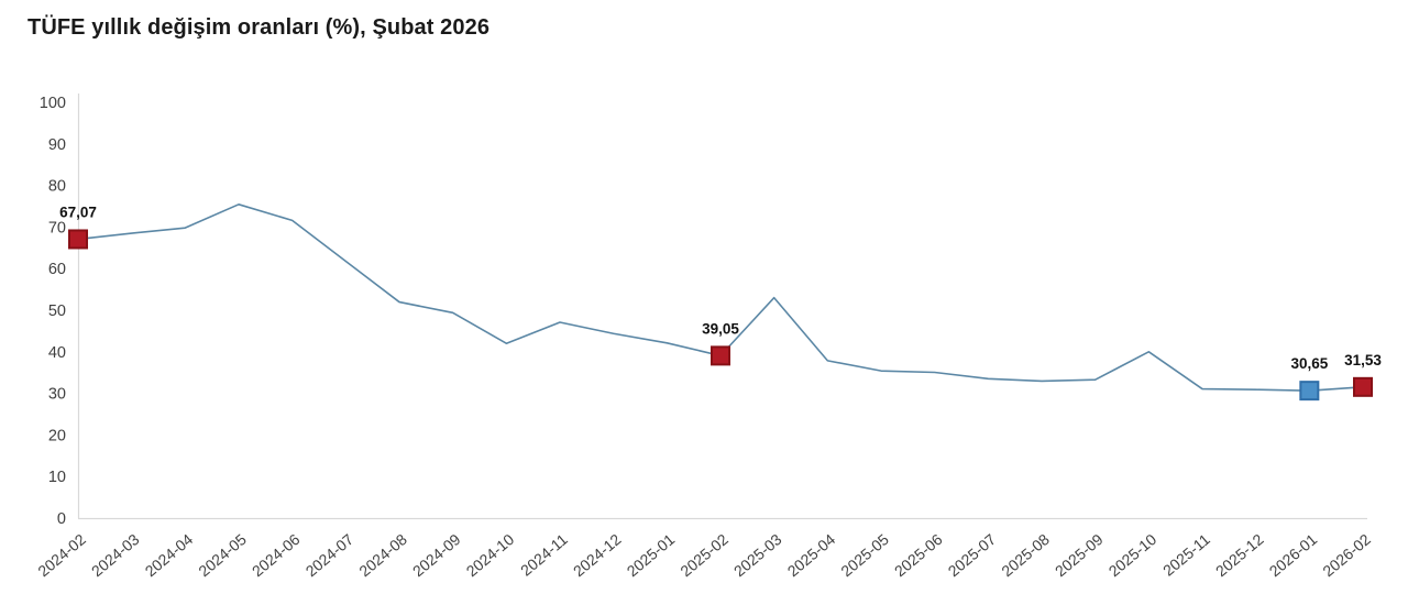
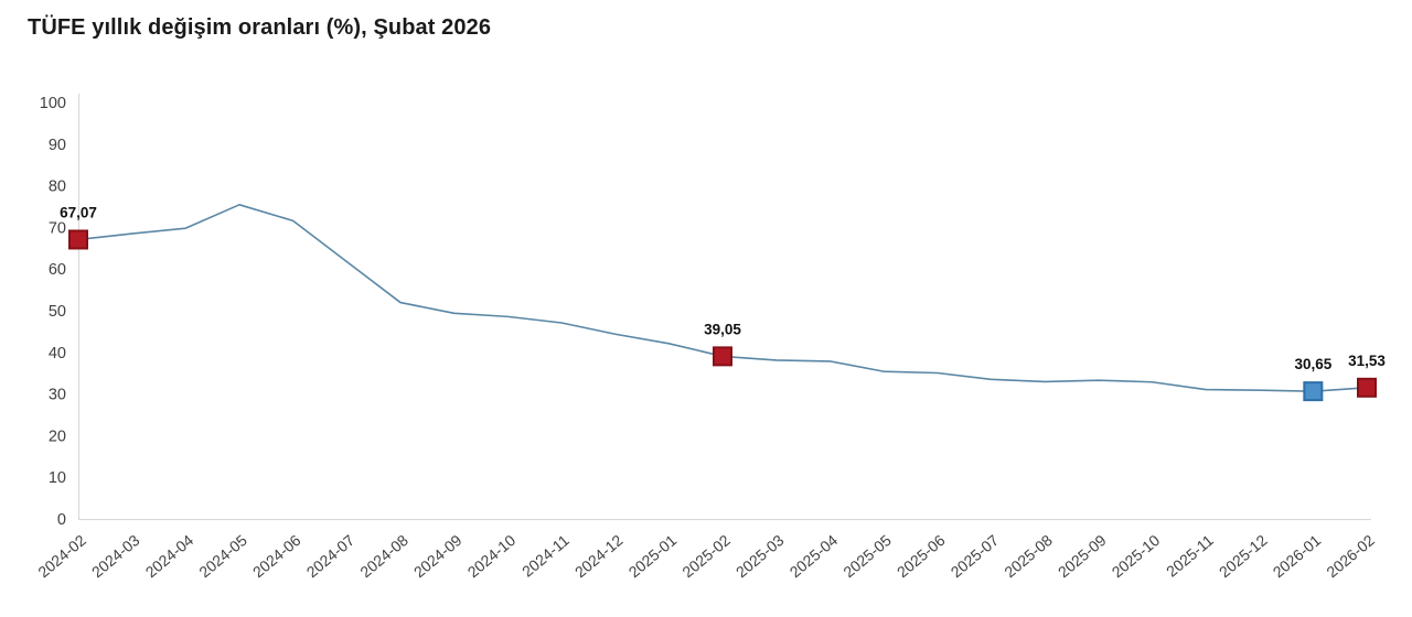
2024-10: 42 -> 49
2025-03: 53 -> 38
2025-10: 40 -> 33
